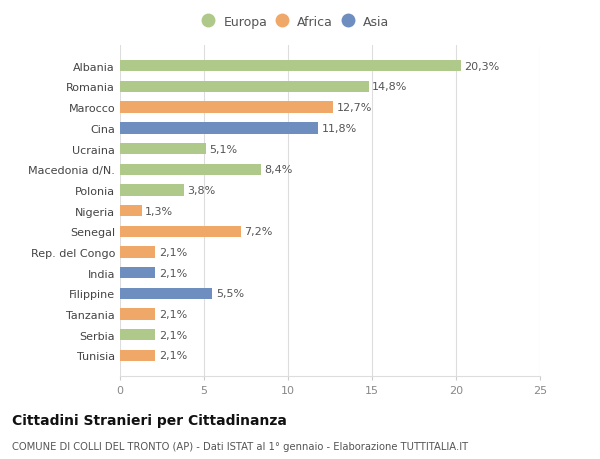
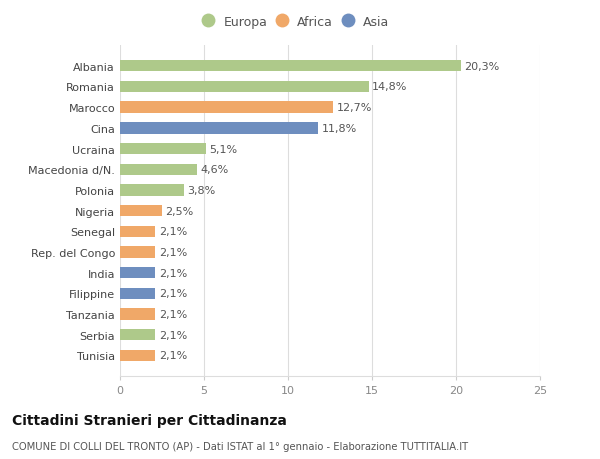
Macedonia d/N.: 8,4% -> 4,6%
Nigeria: 1,3% -> 2,5%
Senegal: 7,2% -> 2,1%
Filippine: 5,5% -> 2,1%
